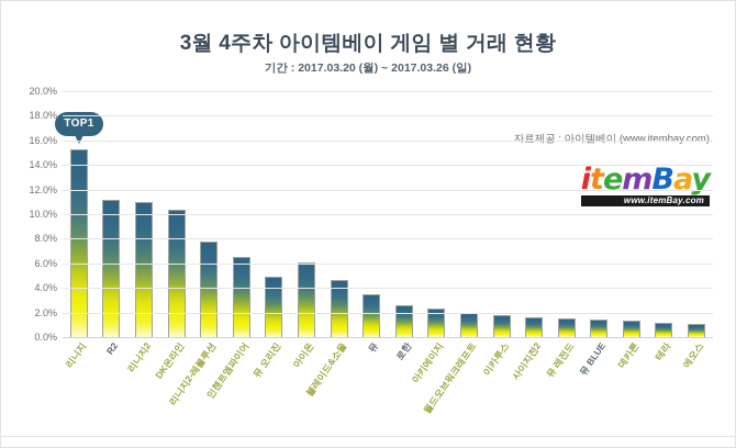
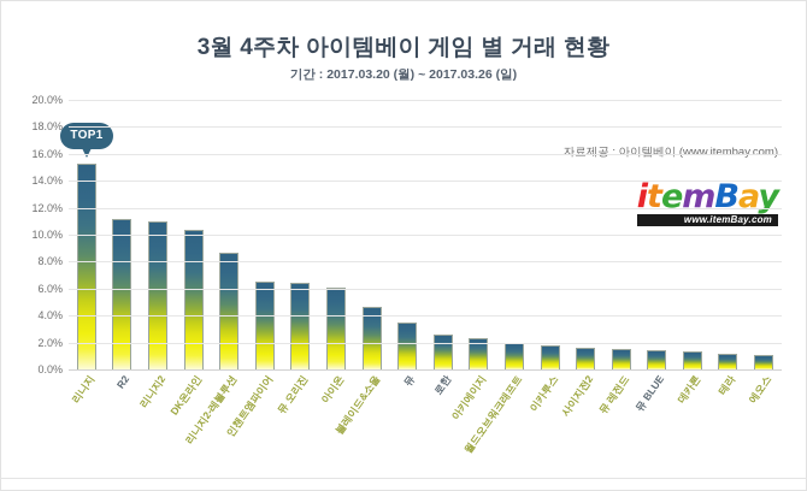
리니지2-레볼루션: 7.8% -> 8.7%
뮤 오리진: 4.9% -> 6.4%
